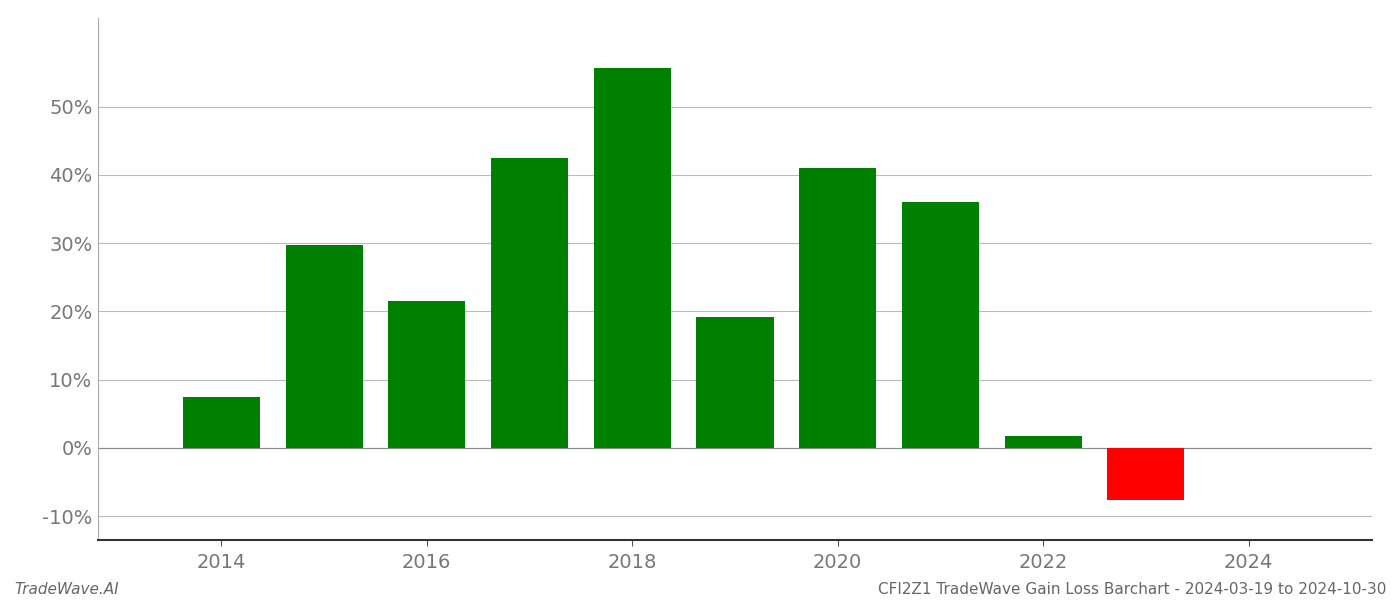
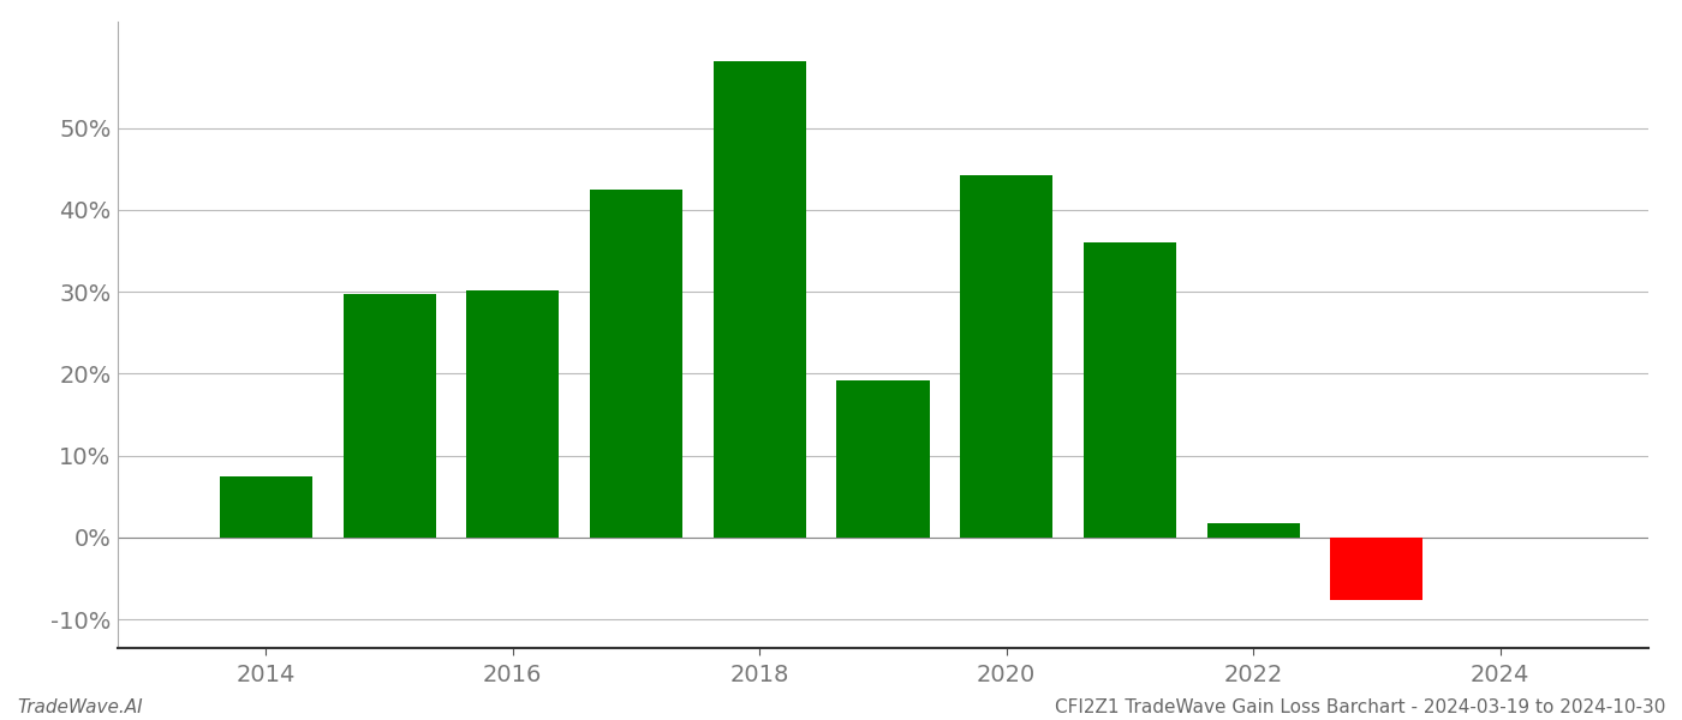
2016: 21.5% -> 30.2%
2018: 55.7% -> 58.2%
2020: 41.0% -> 44.2%
